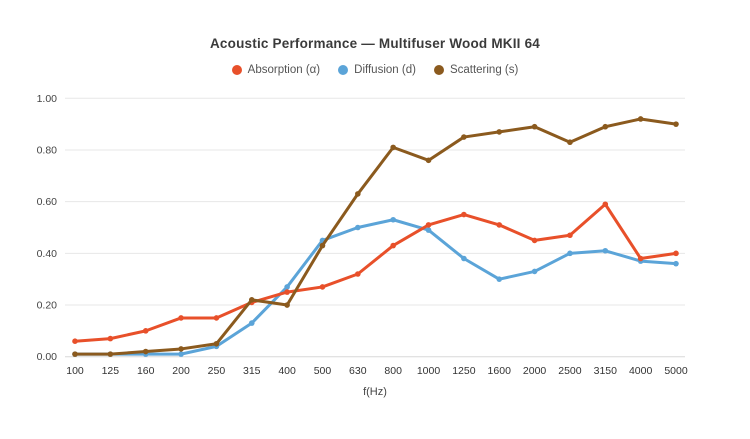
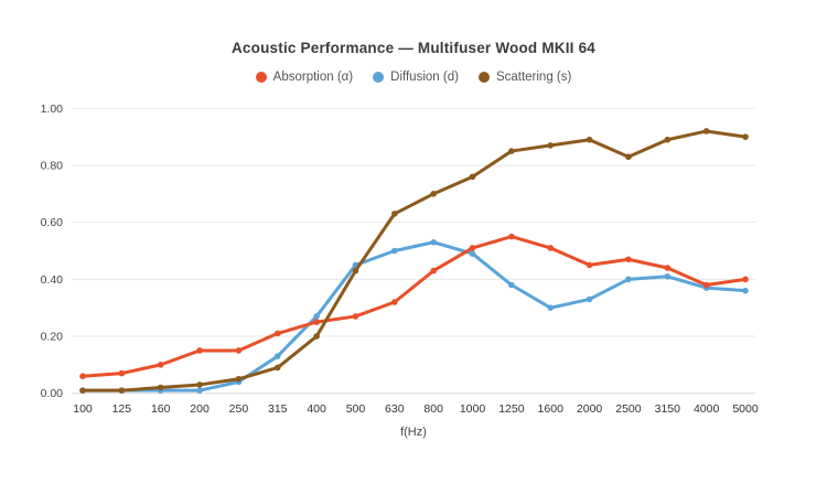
Scattering (s)/315: 0.22 -> 0.09
Scattering (s)/800: 0.81 -> 0.70
Absorption (α)/3150: 0.59 -> 0.44
